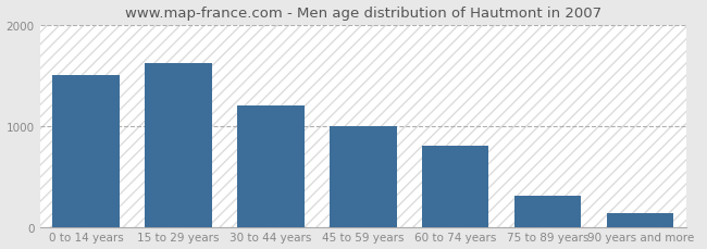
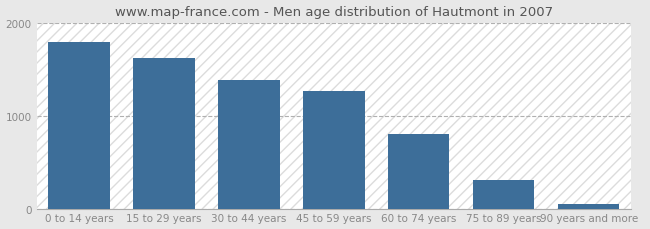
0 to 14 years: 1500 -> 1790
30 to 44 years: 1200 -> 1390
45 to 59 years: 1000 -> 1270
90 years and more: 140 -> 50
